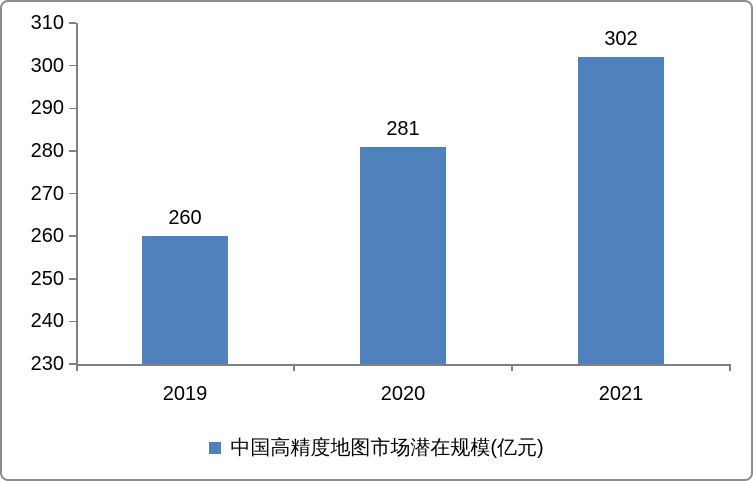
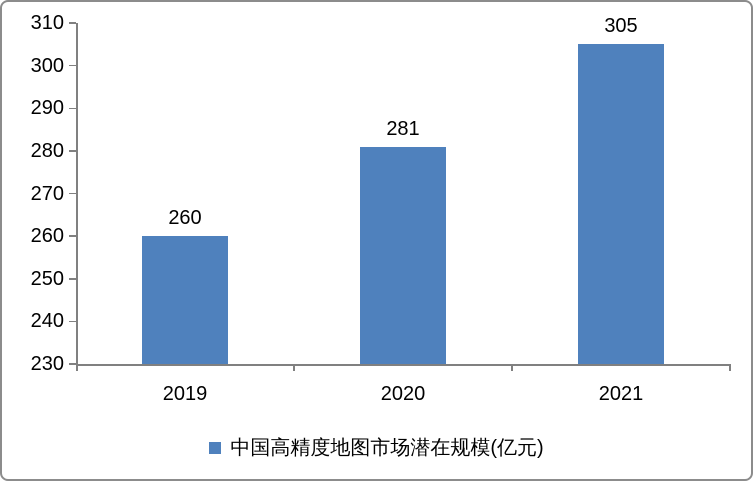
2021: 302 -> 305
